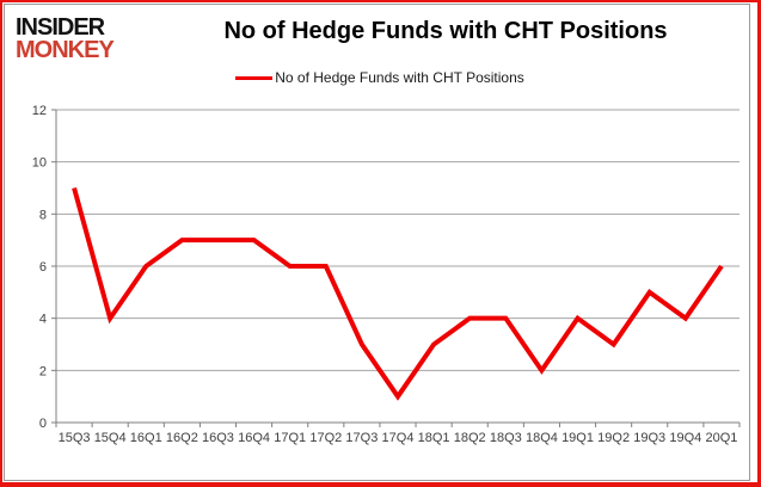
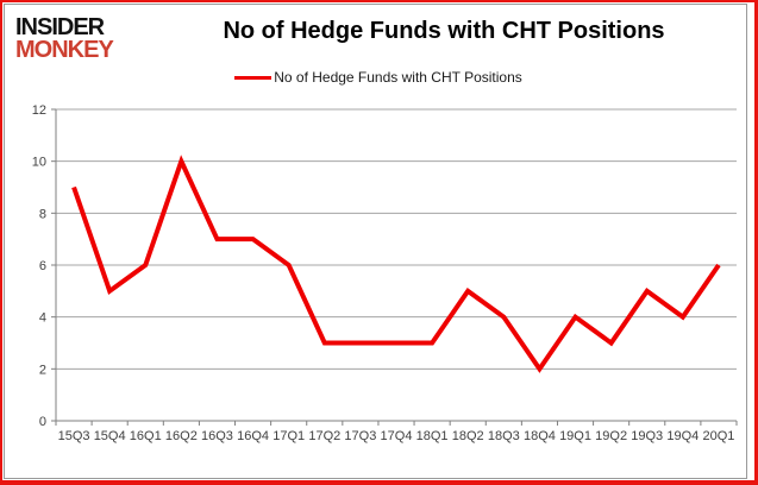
15Q4: 4 -> 5
16Q2: 7 -> 10
17Q2: 6 -> 3
17Q4: 1 -> 3
18Q2: 4 -> 5
